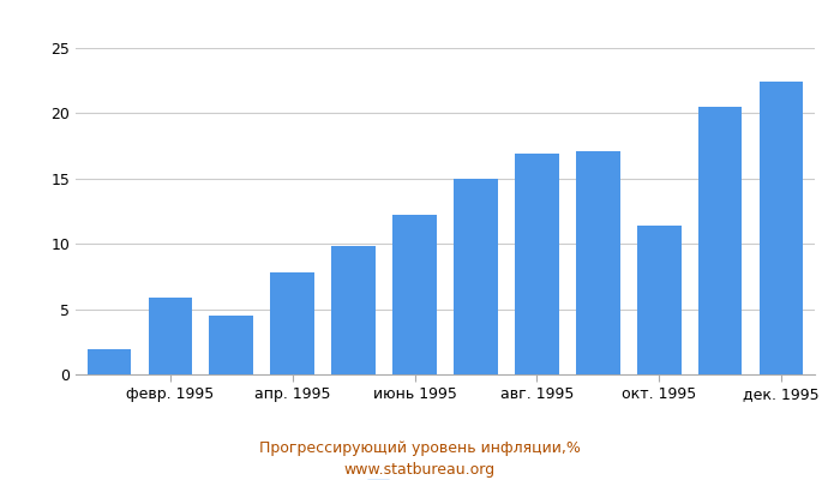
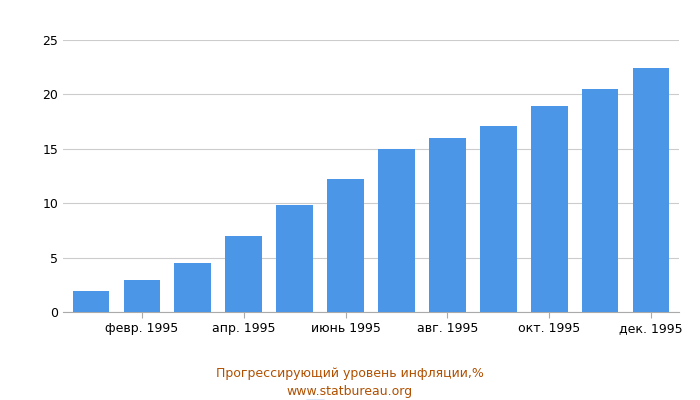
февр. 1995: 5.9 -> 2.9
апр. 1995: 7.8 -> 7.0
авг. 1995: 16.9 -> 16.0
окт. 1995: 11.4 -> 18.9
